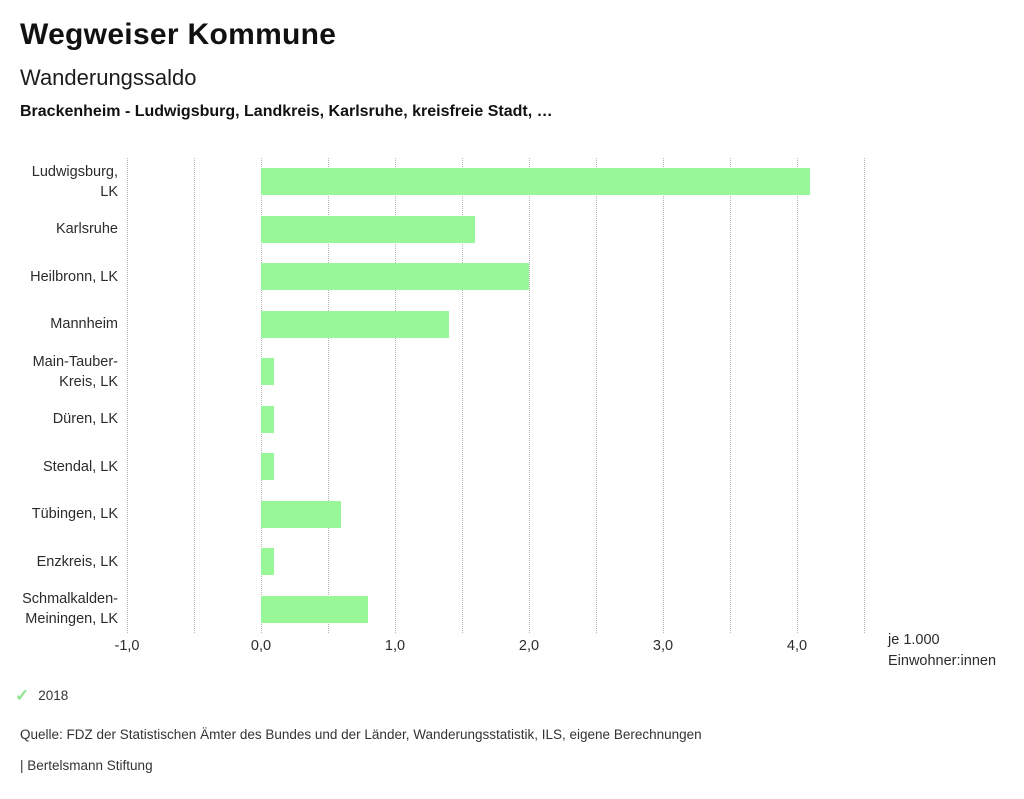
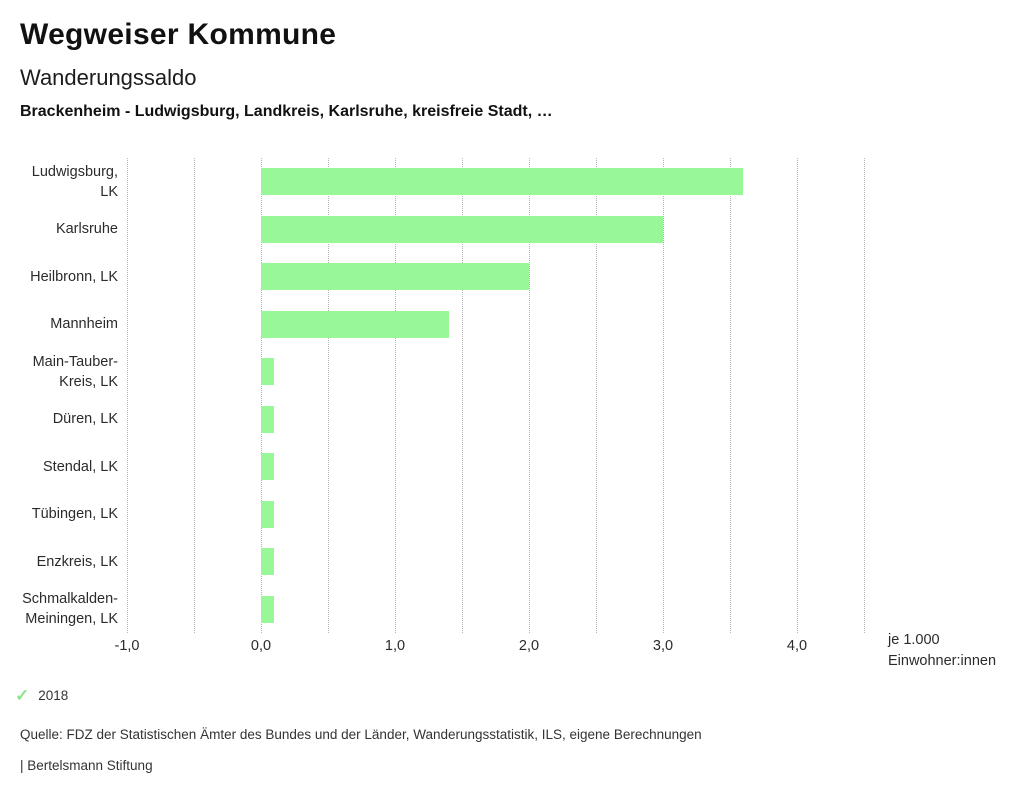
Ludwigsburg, LK: 4,1 -> 3,6
Karlsruhe: 1,6 -> 3,0
Tübingen, LK: 0,6 -> 0,1
Schmalkalden- Meiningen, LK: 0,8 -> 0,1
